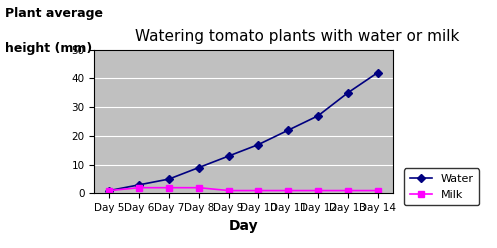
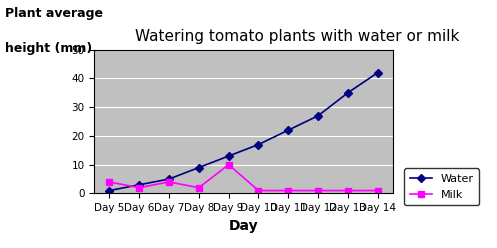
Milk/Day 5: 1 -> 4
Milk/Day 7: 2 -> 4
Milk/Day 9: 1 -> 10
